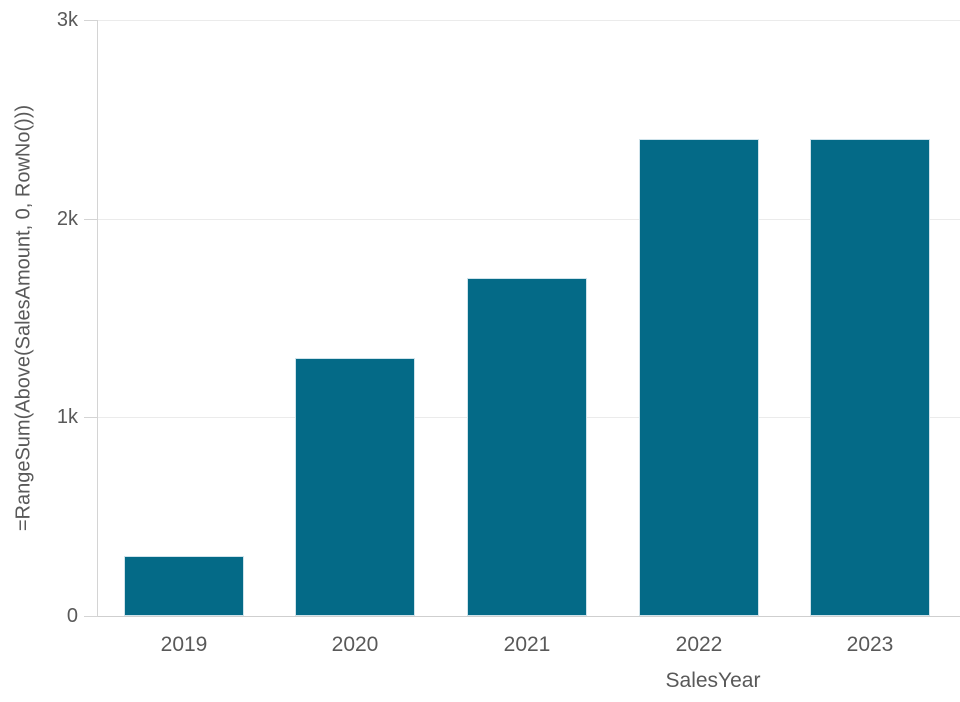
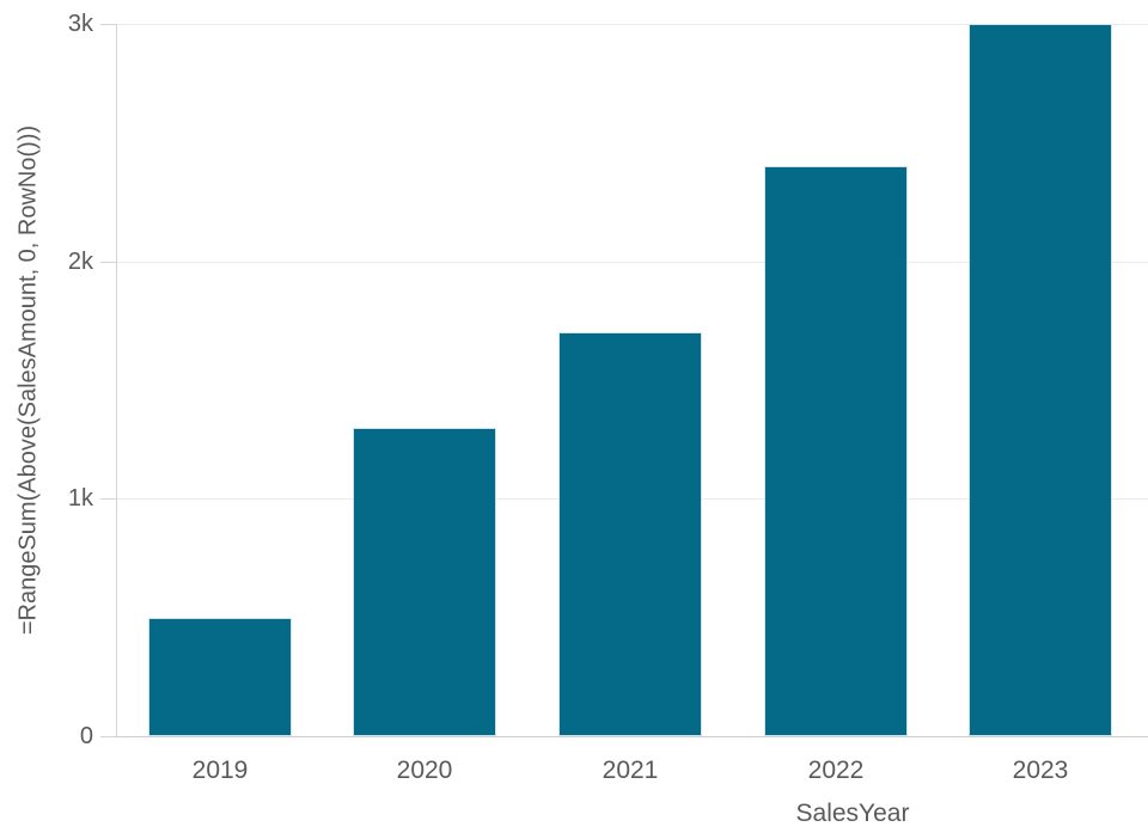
2019: 0.3k -> 0.5k
2023: 2.4k -> 3.0k
